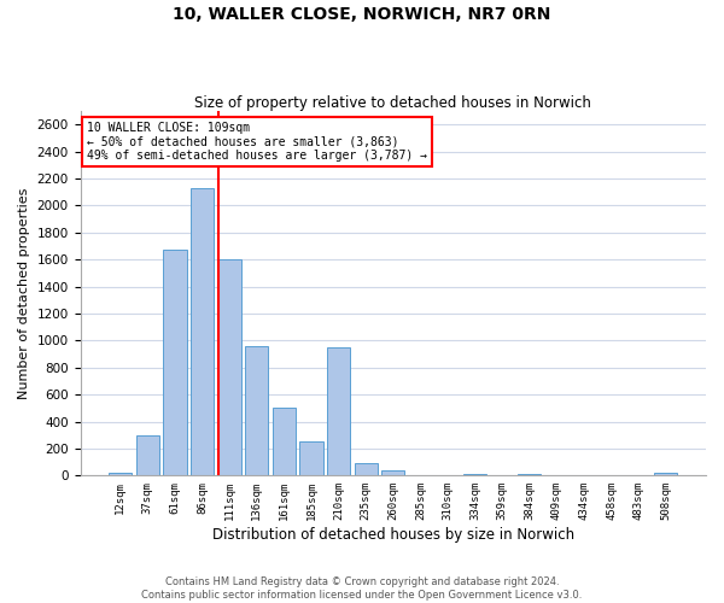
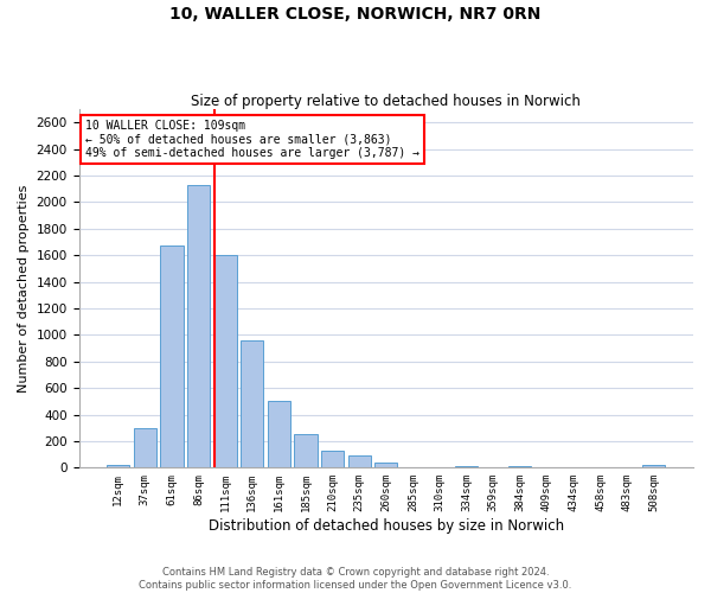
210sqm: 950 -> 120
